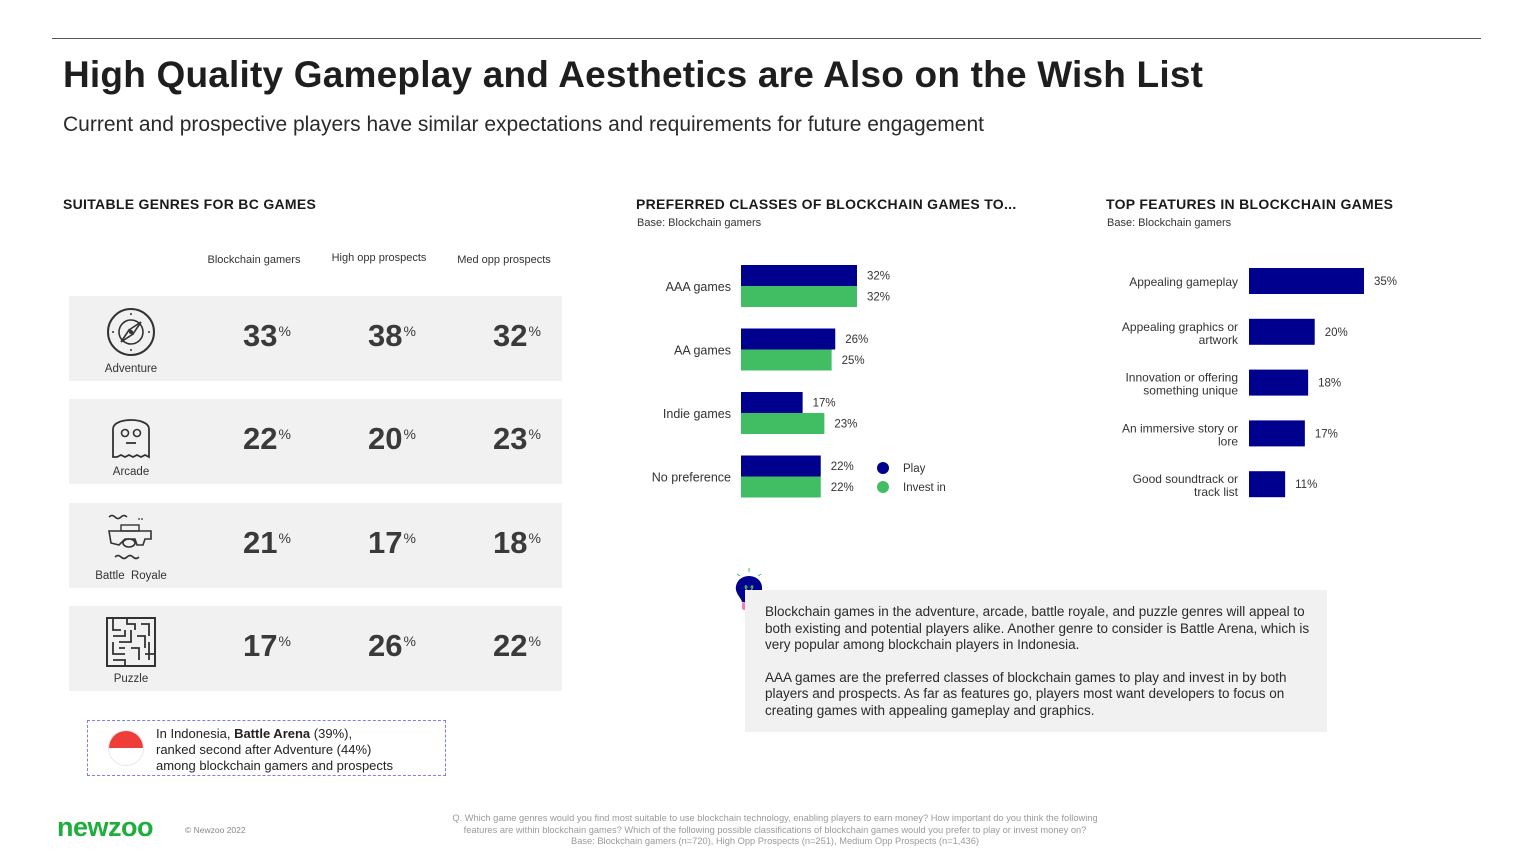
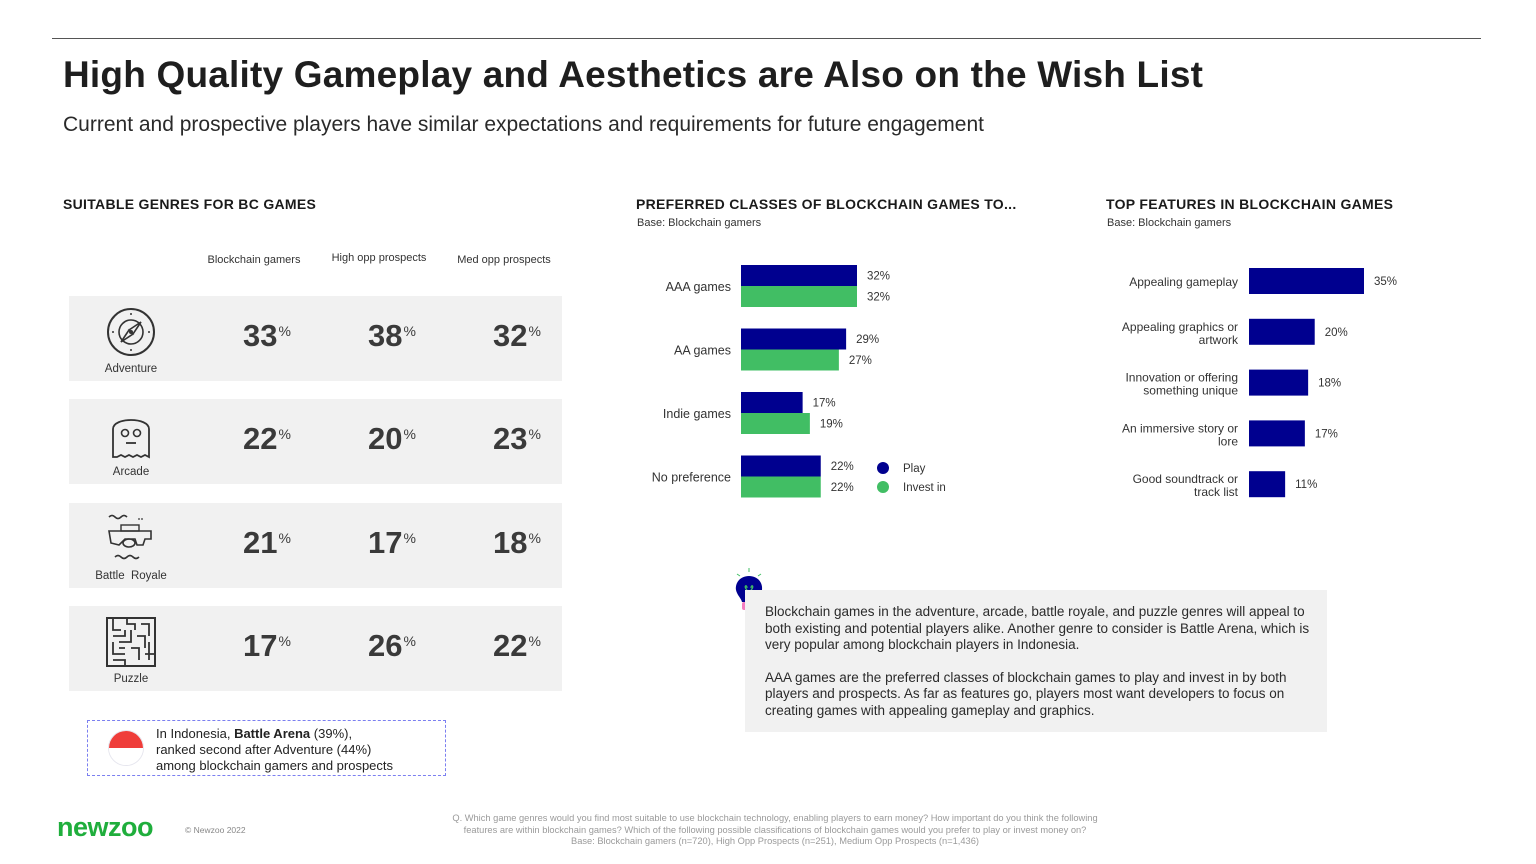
PREFERRED CLASSES OF BLOCKCHAIN GAMES TO.../Play/AA games: 26% -> 29%
PREFERRED CLASSES OF BLOCKCHAIN GAMES TO.../Invest in/AA games: 25% -> 27%
PREFERRED CLASSES OF BLOCKCHAIN GAMES TO.../Invest in/Indie games: 23% -> 19%
